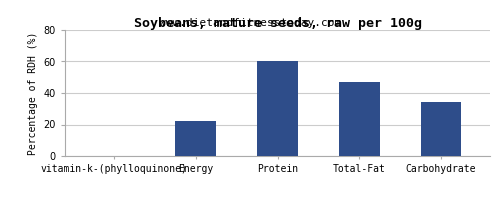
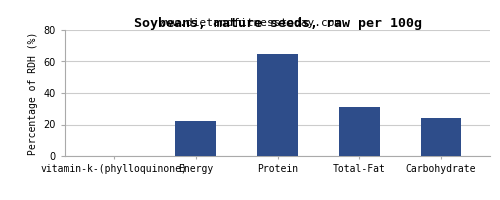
Protein: 60 -> 65
Total-Fat: 47 -> 31
Carbohydrate: 34 -> 24
